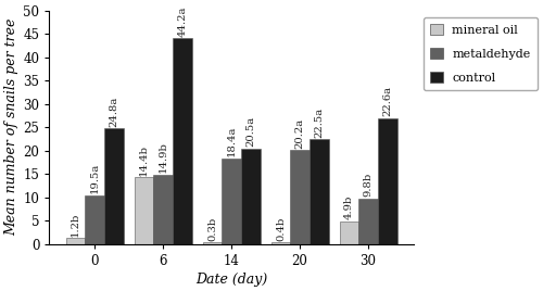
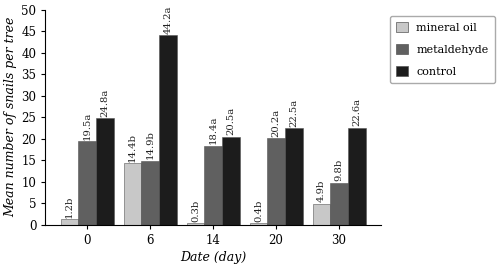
metaldehyde/0: 10.5 -> 19.5
control/30: 27.0 -> 22.6
